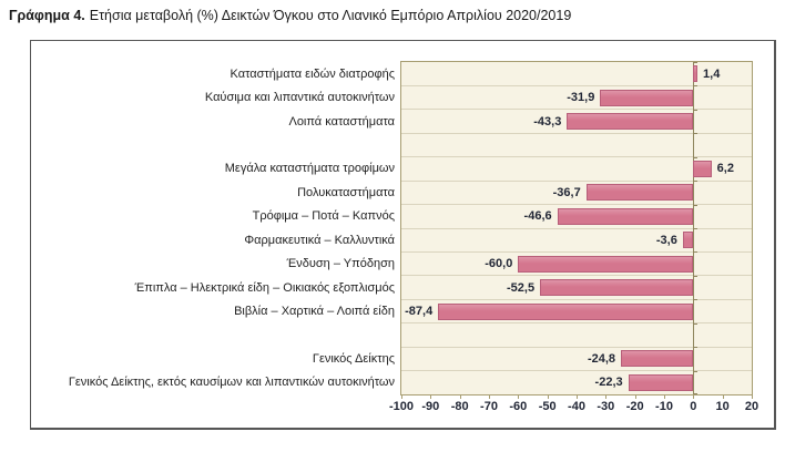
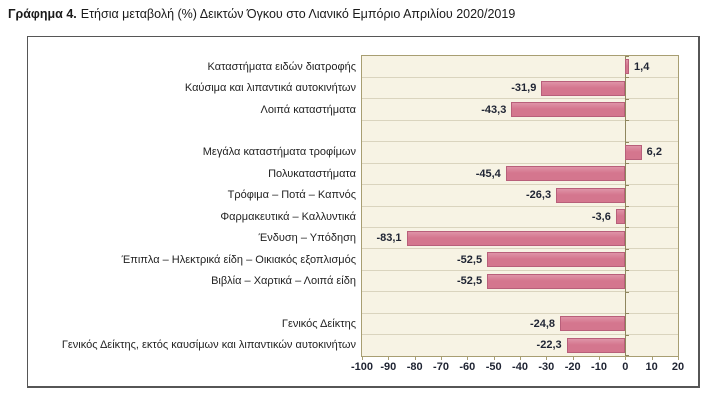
Πολυκαταστήματα: -36,7 -> -45,4
Τρόφιμα – Ποτά – Καπνός: -46,6 -> -26,3
Ένδυση – Υπόδηση: -60,0 -> -83,1
Βιβλία – Χαρτικά – Λοιπά είδη: -87,4 -> -52,5
